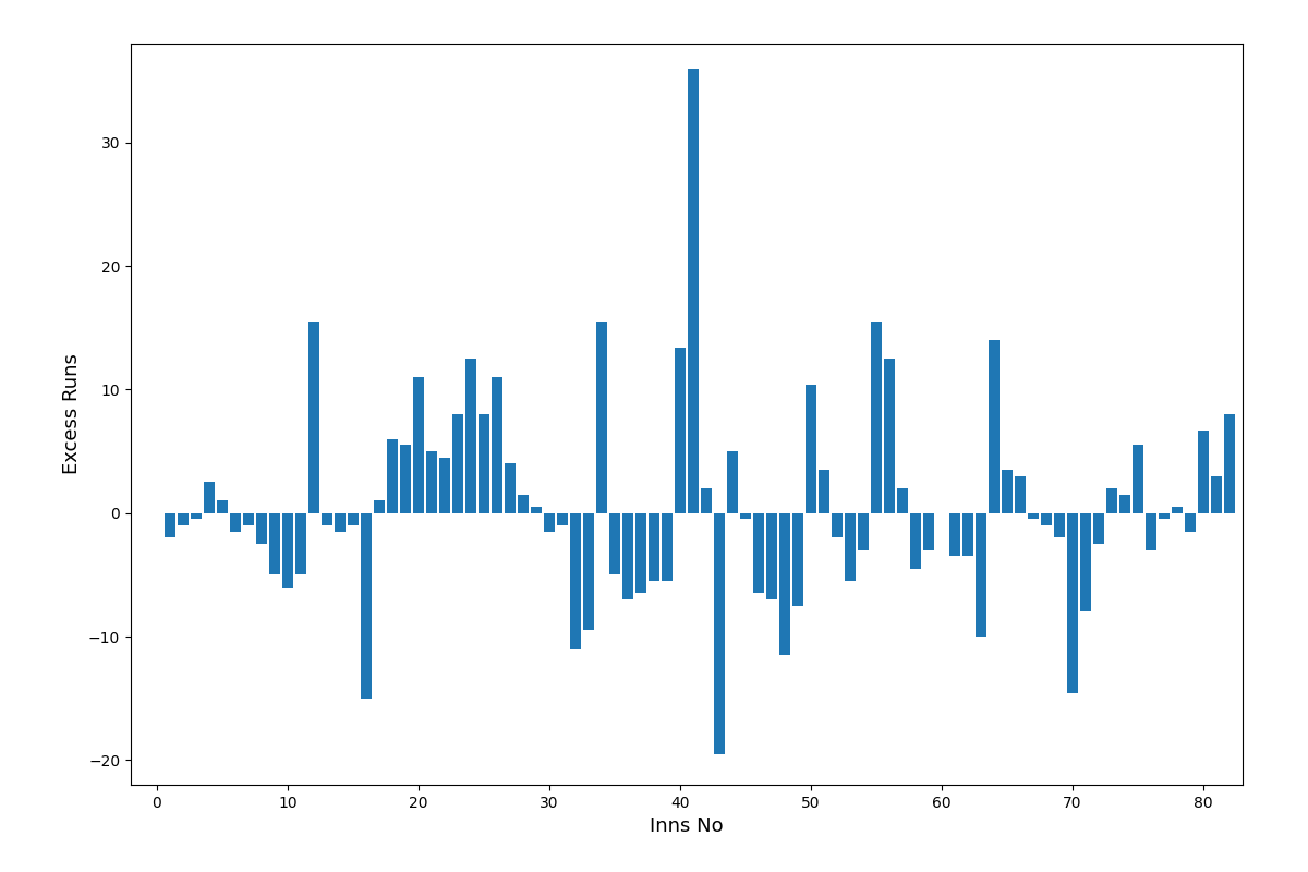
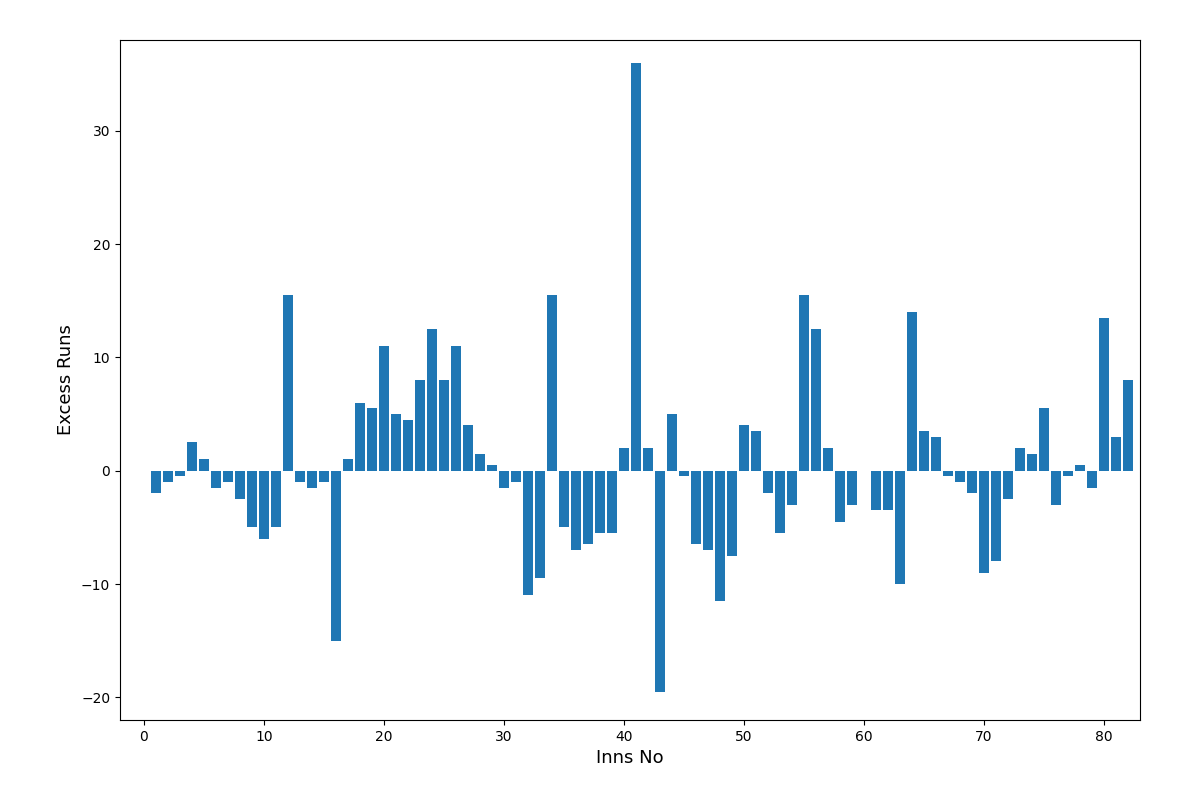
40: 13.4 -> 2.0
50: 10.4 -> 4.0
70: -14.6 -> -9.0
80: 6.7 -> 13.5
